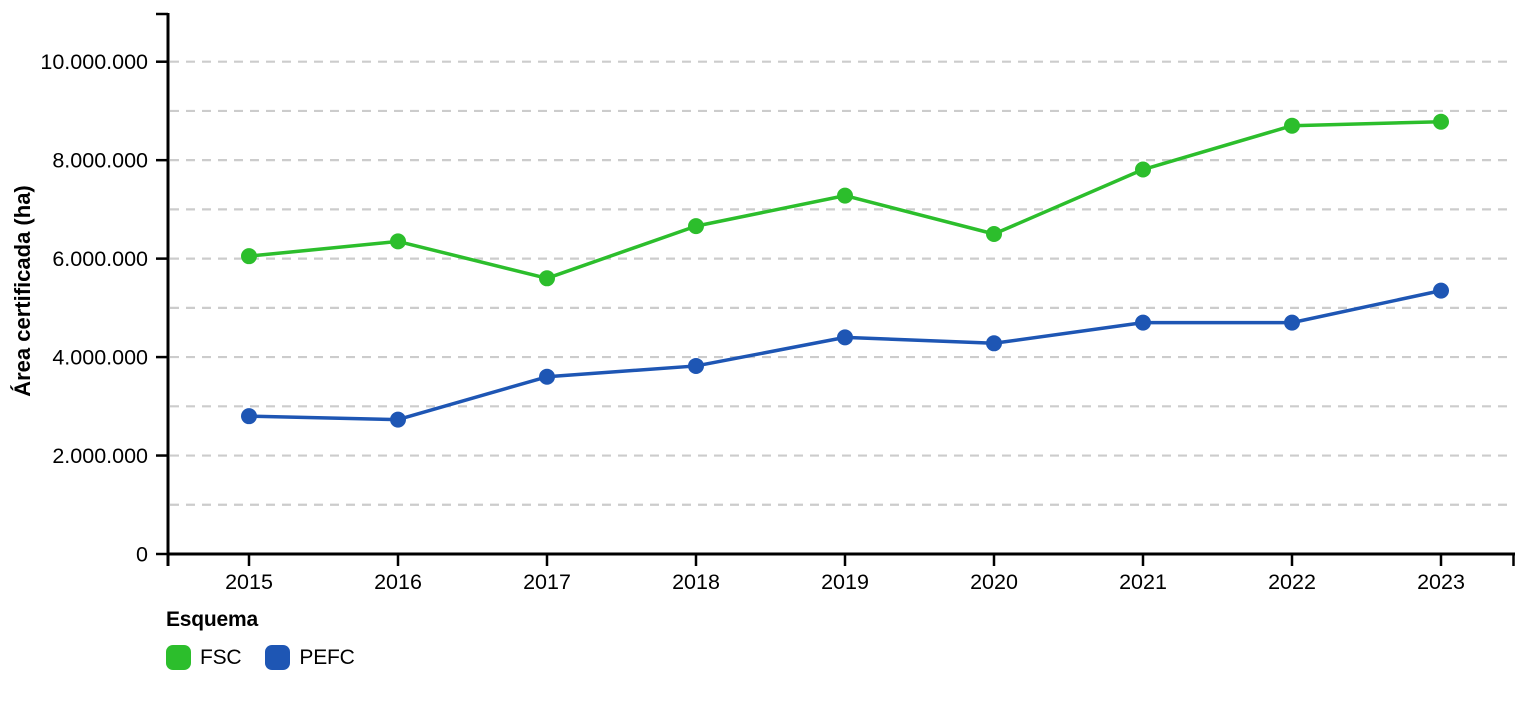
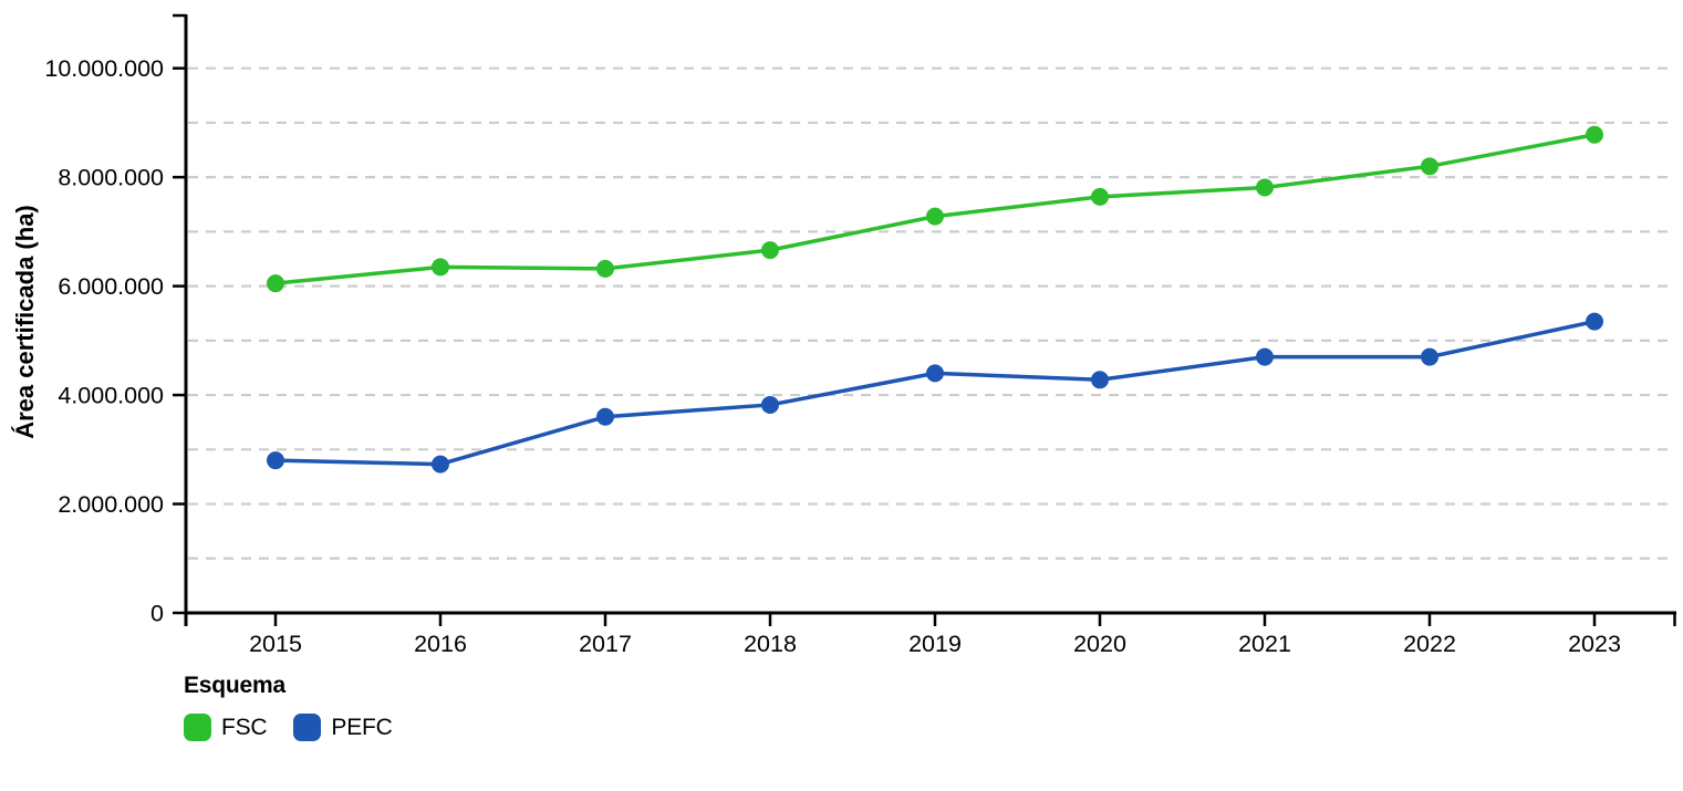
FSC/2017: 5600000 -> 6300000
FSC/2020: 6500000 -> 7600000
FSC/2022: 8700000 -> 8200000
